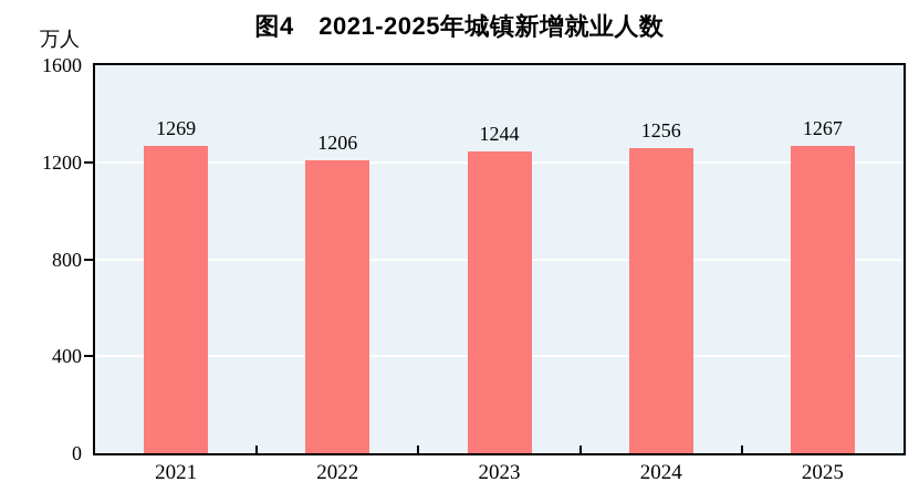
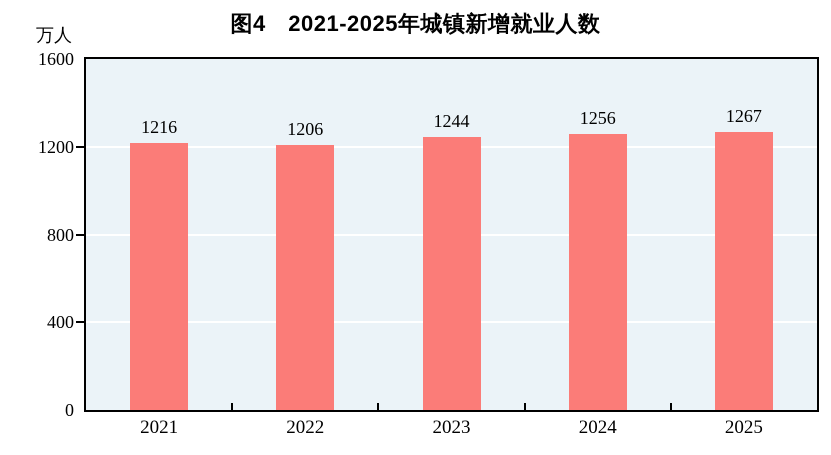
2021: 1269 -> 1216
